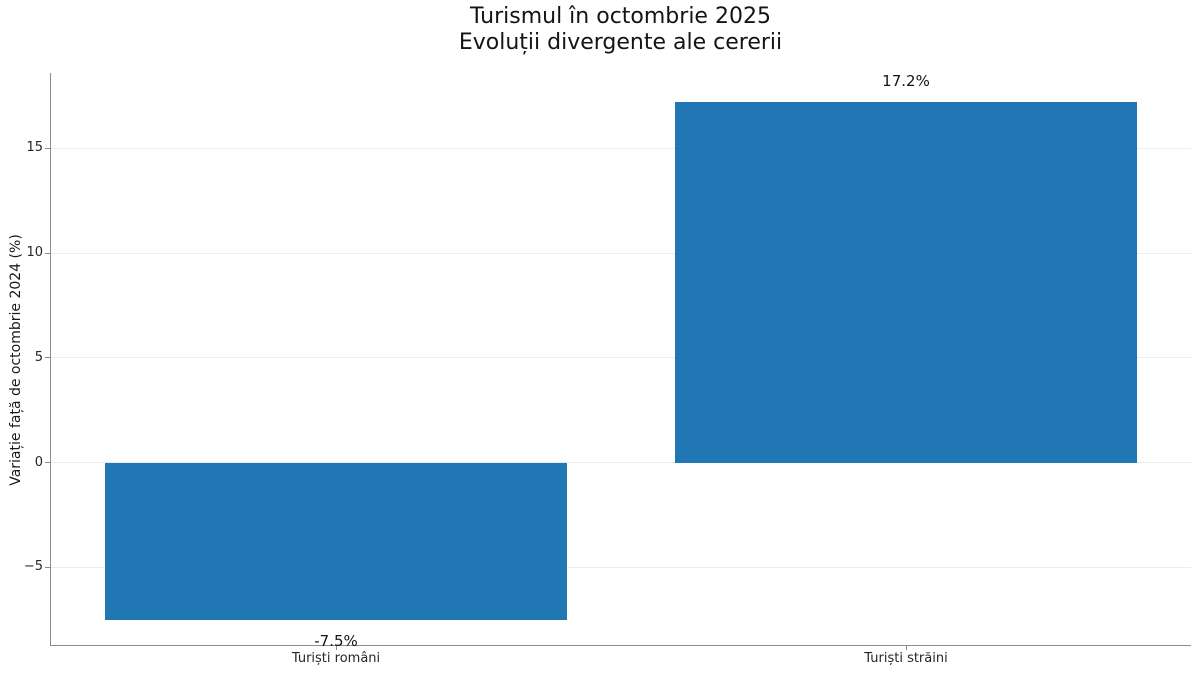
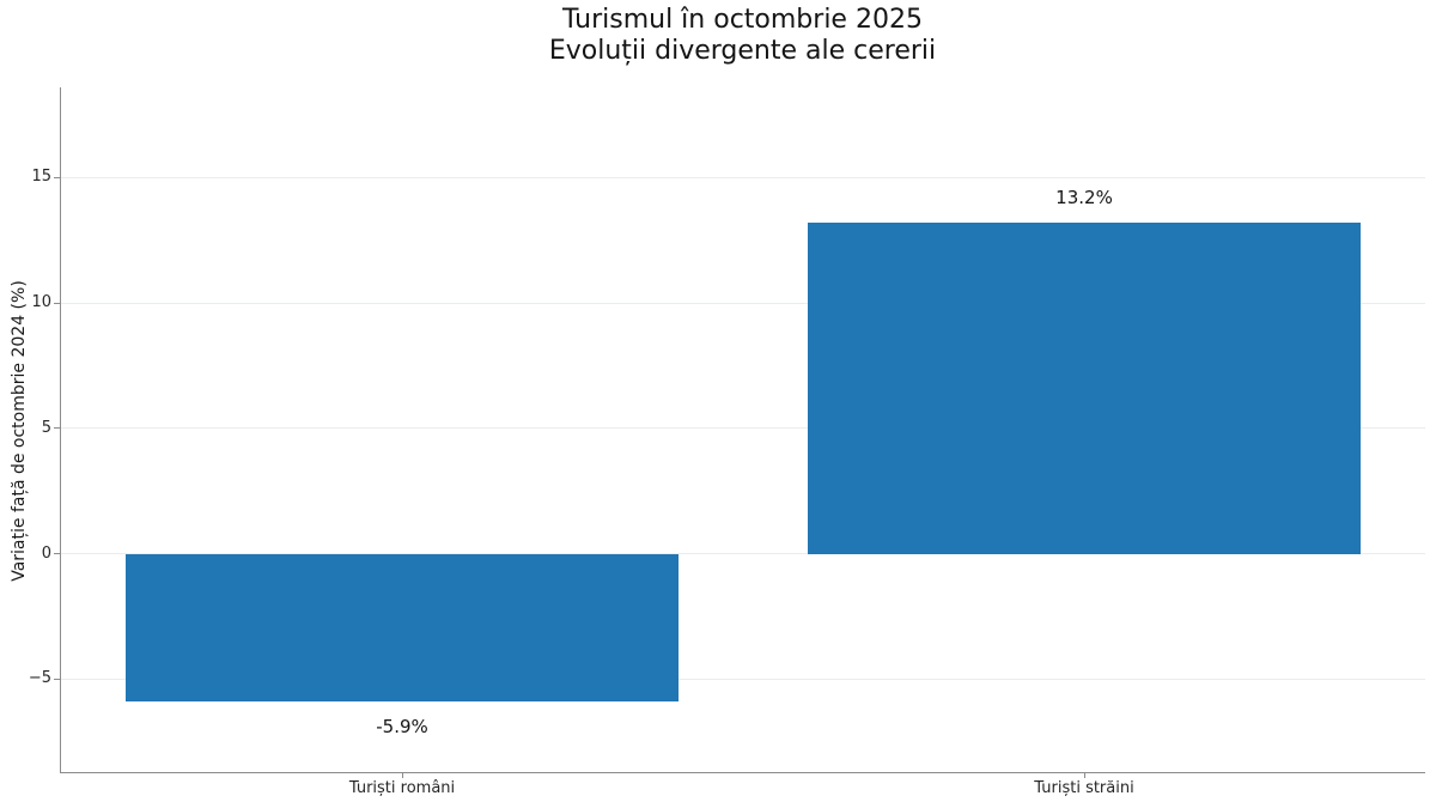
Turiști români: -7.5% -> -5.9%
Turiști străini: 17.2% -> 13.2%
